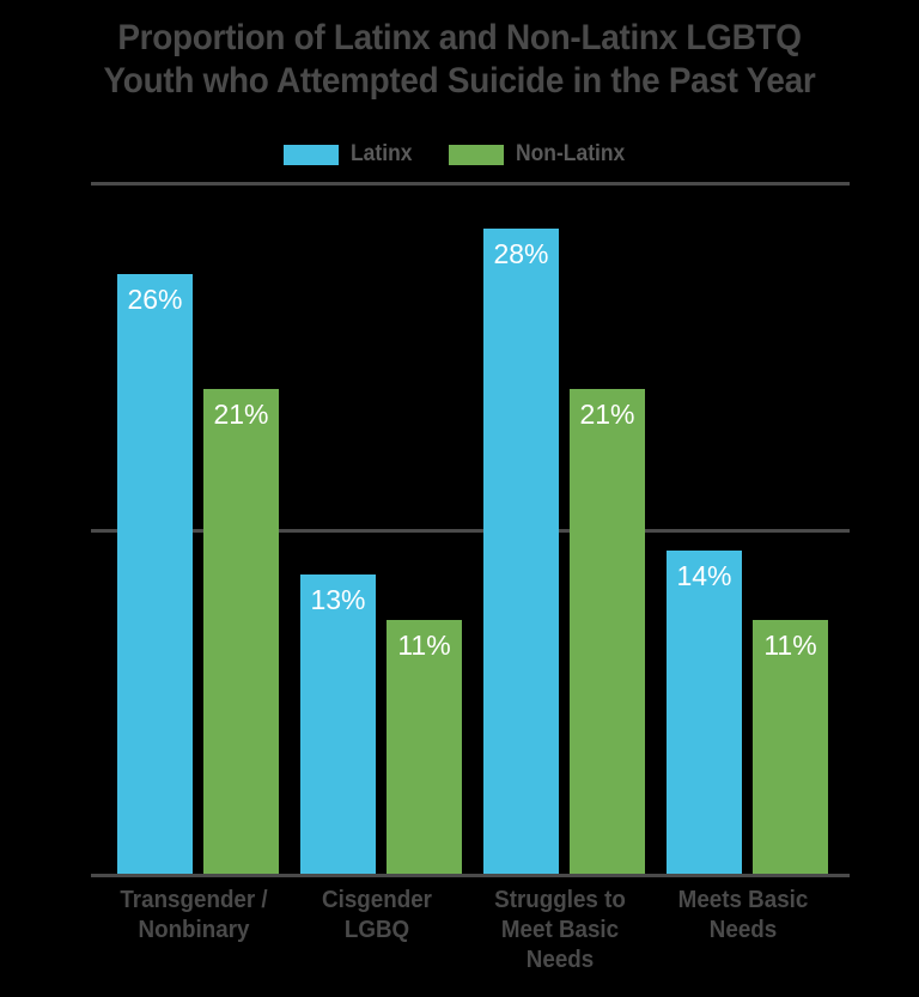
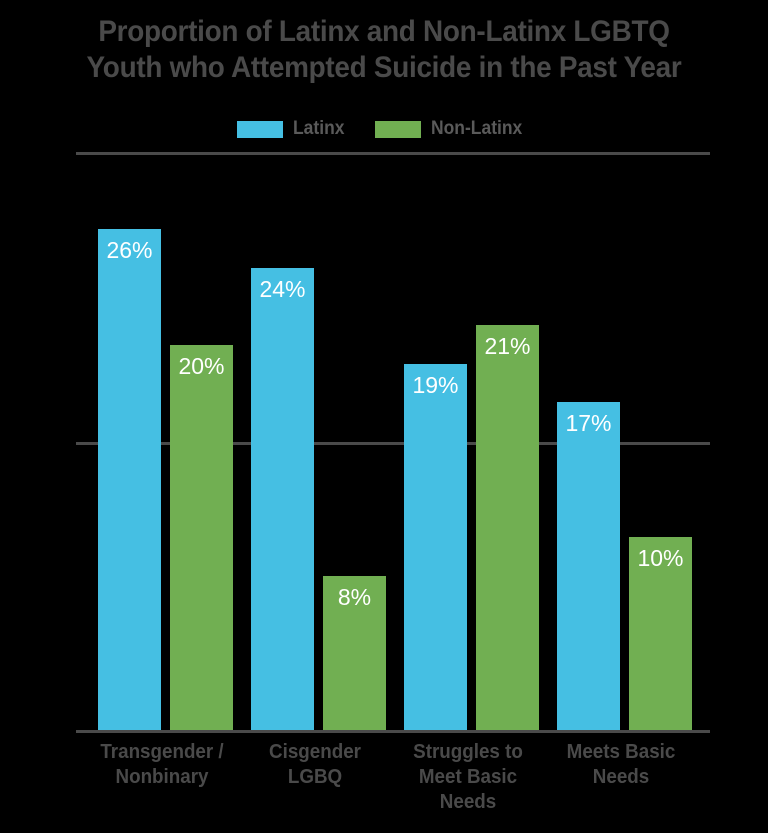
Non-Latinx/Transgender / Nonbinary: 21% -> 20%
Latinx/Cisgender LGBQ: 13% -> 24%
Non-Latinx/Cisgender LGBQ: 11% -> 8%
Latinx/Struggles to Meet Basic Needs: 28% -> 19%
Latinx/Meets Basic Needs: 14% -> 17%
Non-Latinx/Meets Basic Needs: 11% -> 10%
